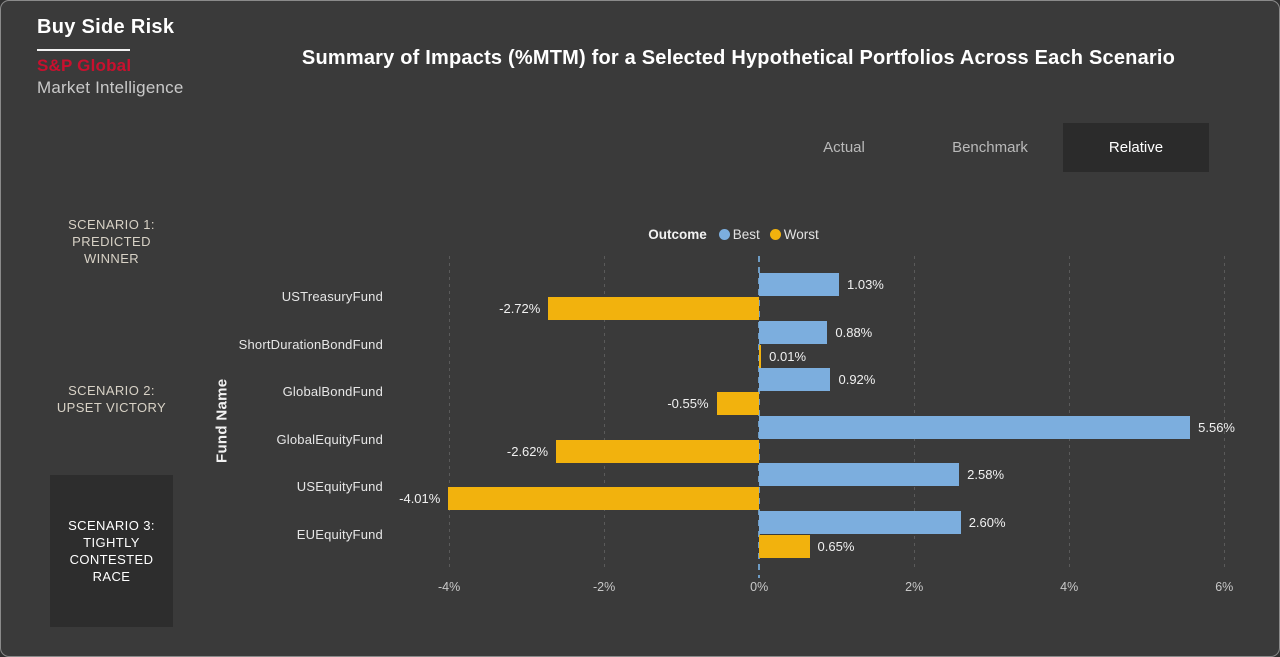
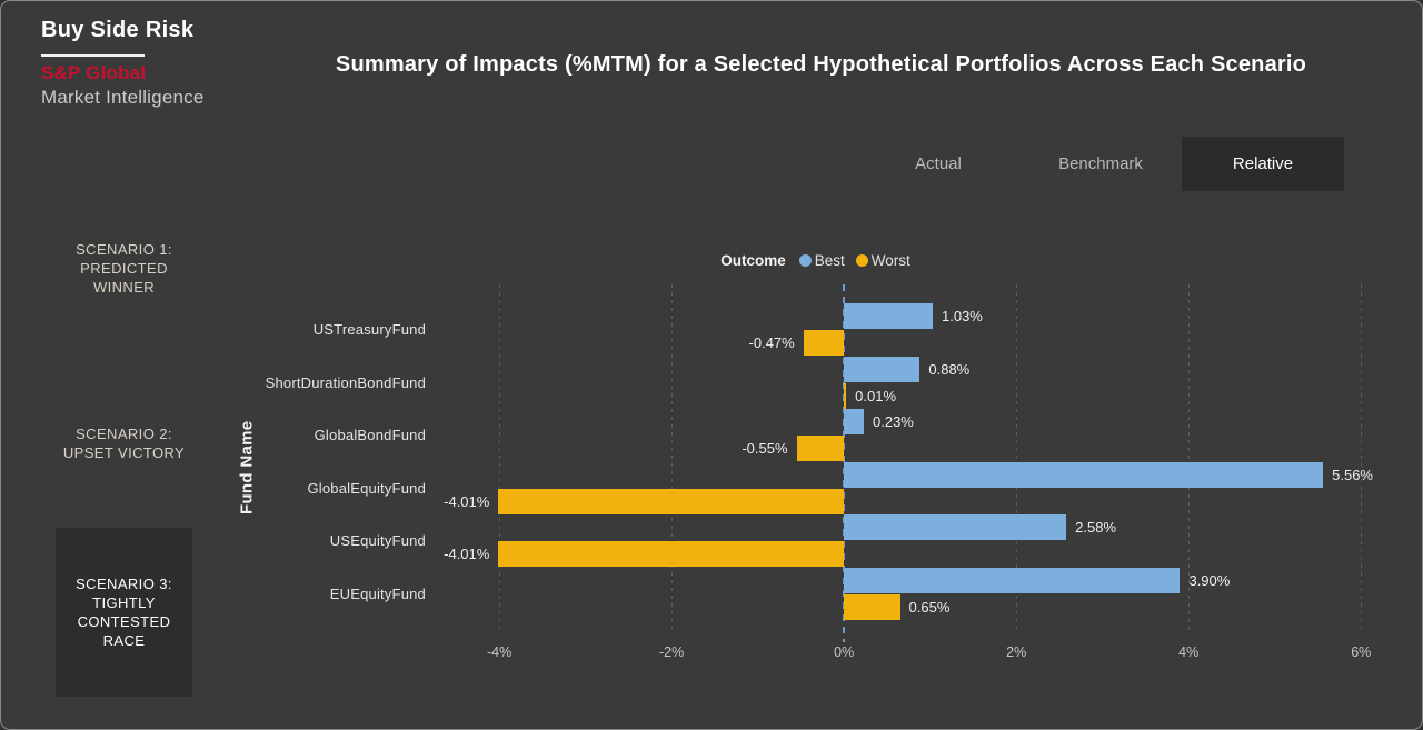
Worst/USTreasuryFund: -2.72% -> -0.47%
Best/GlobalBondFund: 0.92% -> 0.23%
Worst/GlobalEquityFund: -2.62% -> -4.01%
Best/EUEquityFund: 2.60% -> 3.90%
